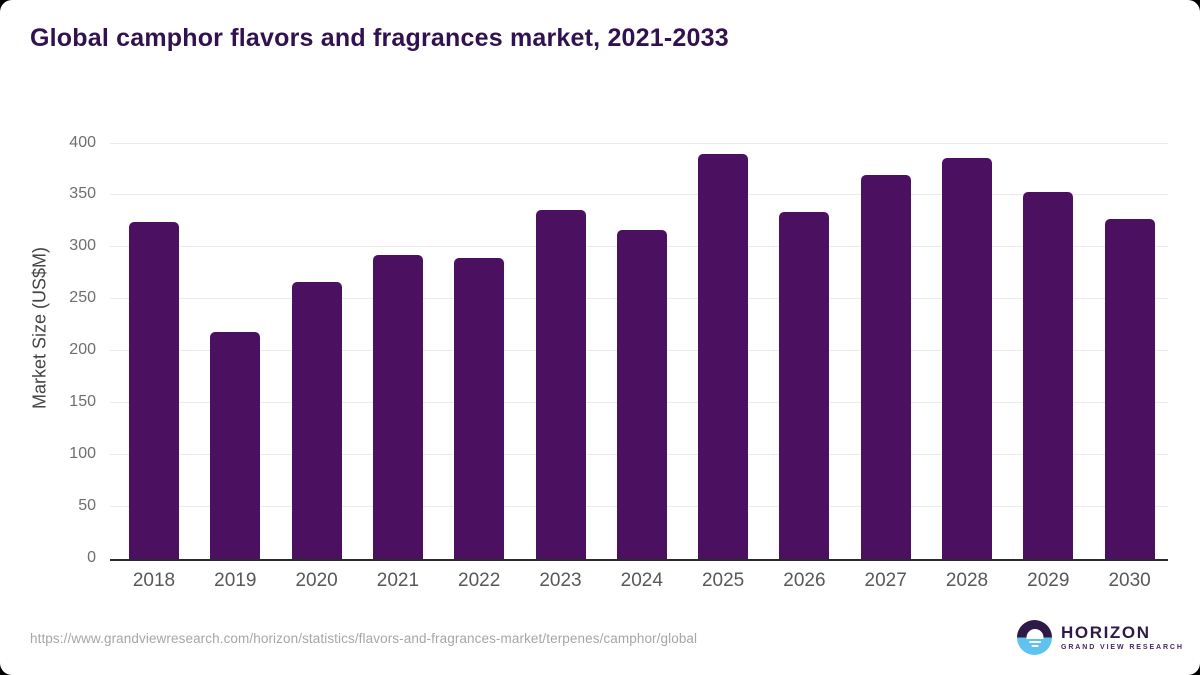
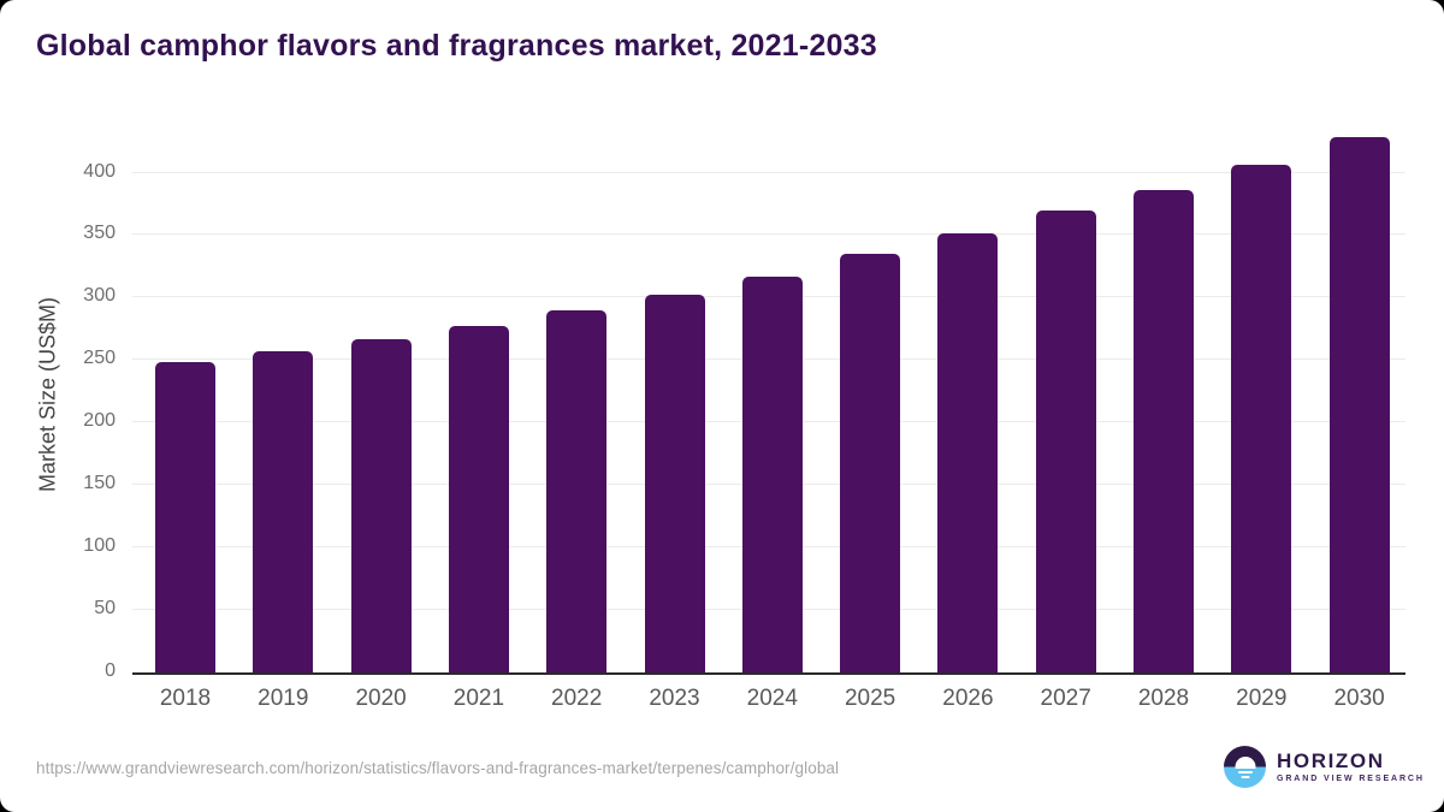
2018: 324 -> 248
2019: 219 -> 257
2021: 293 -> 277
2023: 336 -> 302
2025: 390 -> 335
2026: 334 -> 351
2029: 353 -> 406
2030: 327 -> 428
